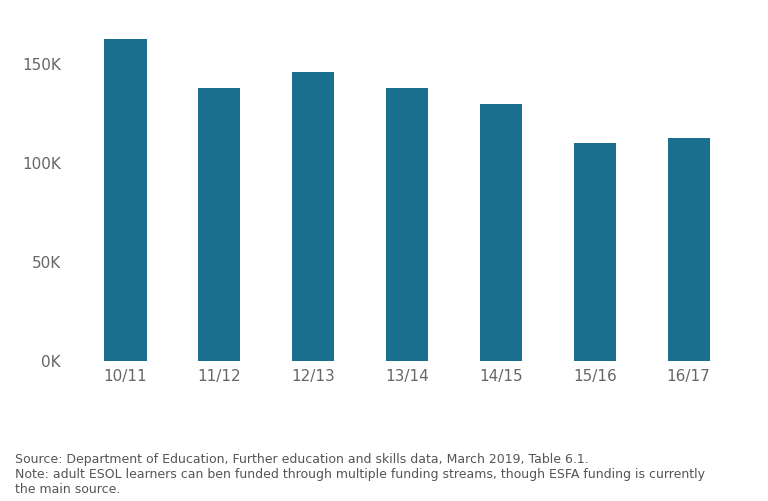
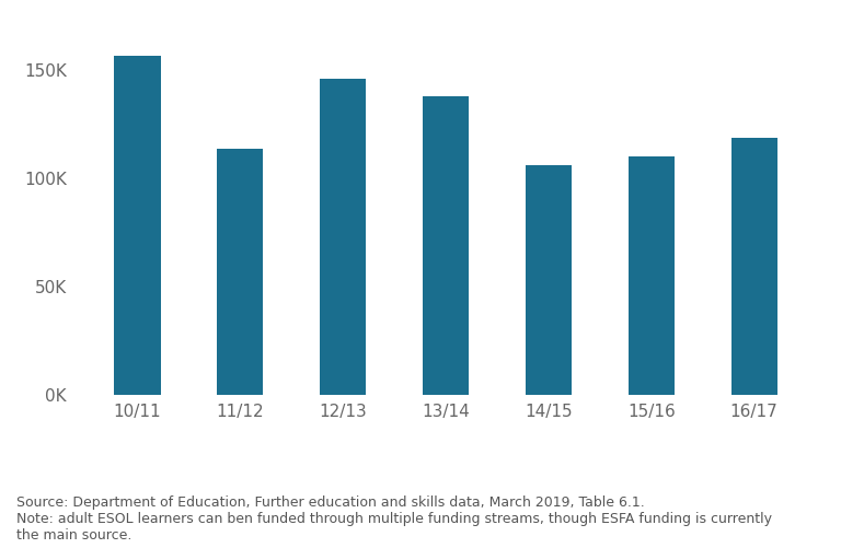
10/11: 163K -> 157K
11/12: 138K -> 114K
14/15: 130K -> 106K
16/17: 113K -> 119K
